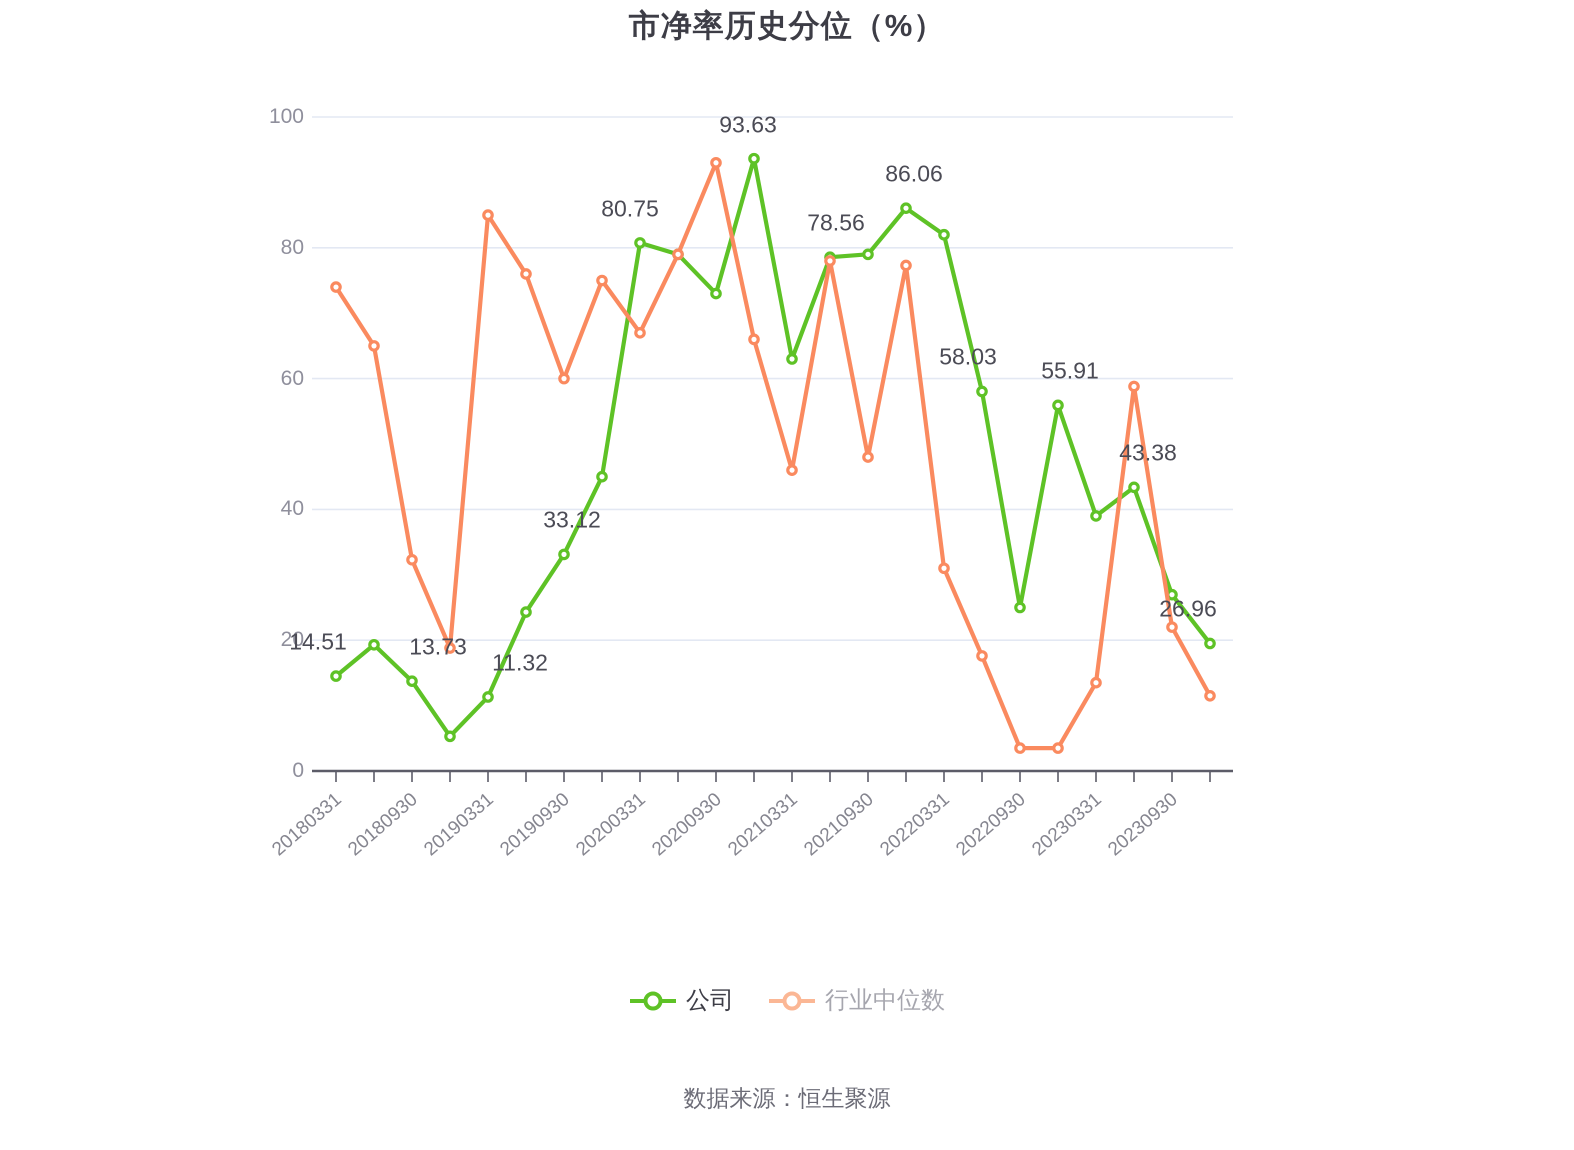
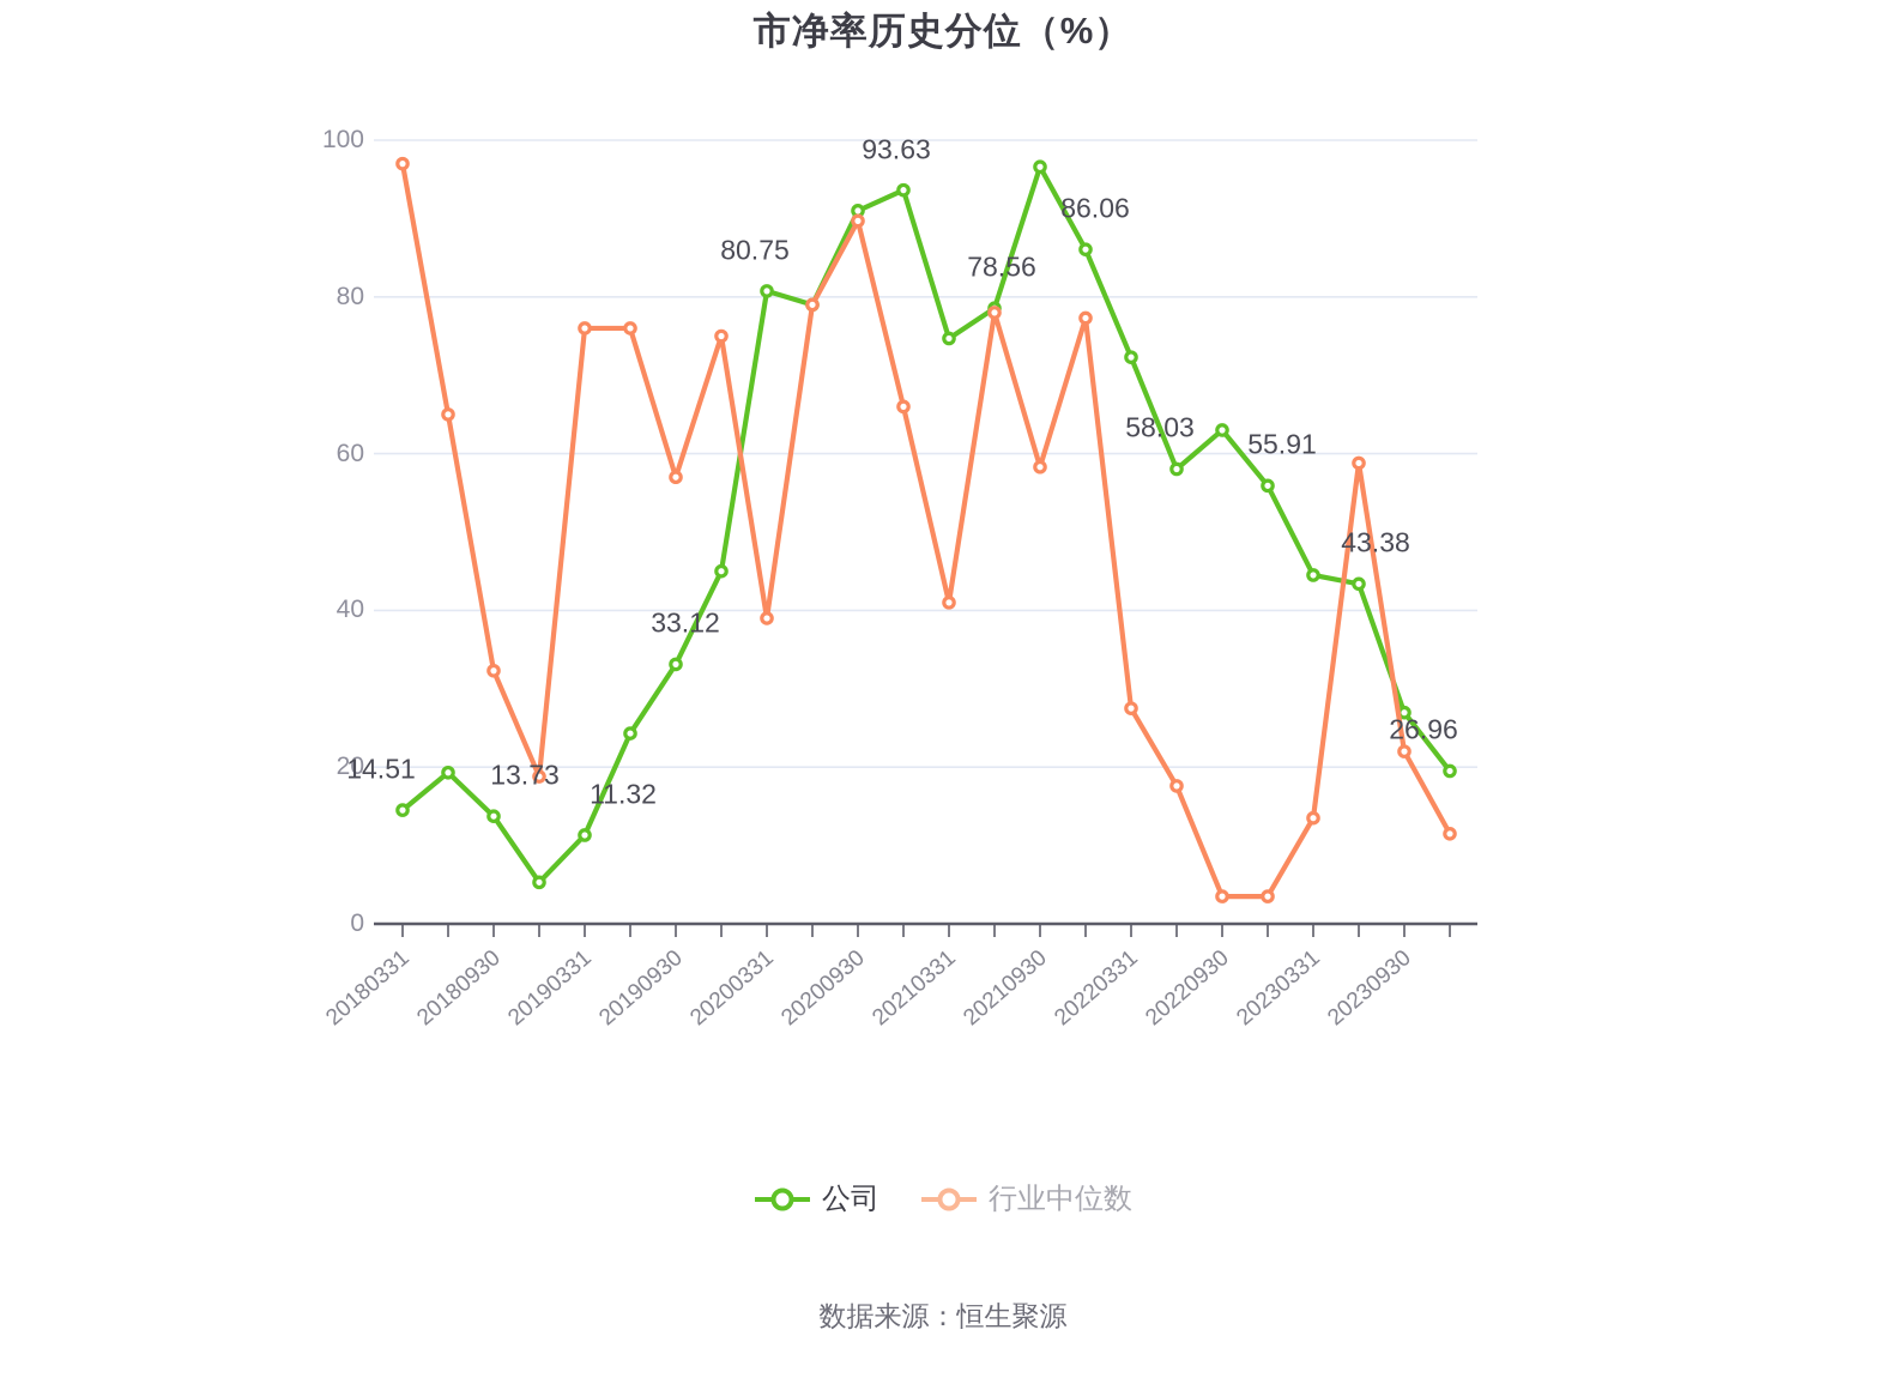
行业中位数/20180331: 74 -> 97
行业中位数/20190331: 85 -> 76
行业中位数/20190930: 60 -> 57
行业中位数/20200331: 67 -> 39
公司/20200930: 73 -> 91
行业中位数/20200930: 93 -> 90
公司/20210331: 63 -> 75
行业中位数/20210331: 46 -> 41
公司/20210930: 79 -> 97
行业中位数/20210930: 48 -> 58
公司/20220331: 82 -> 72
行业中位数/20220331: 31 -> 28
公司/20220930: 25 -> 63
公司/20230331: 39 -> 44
